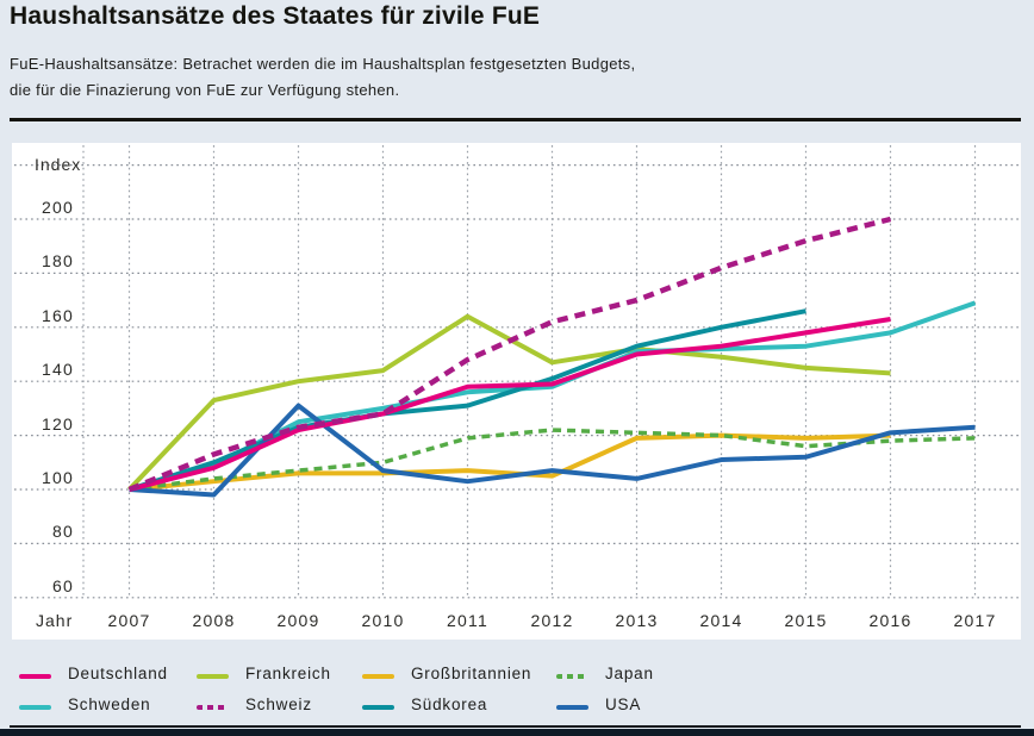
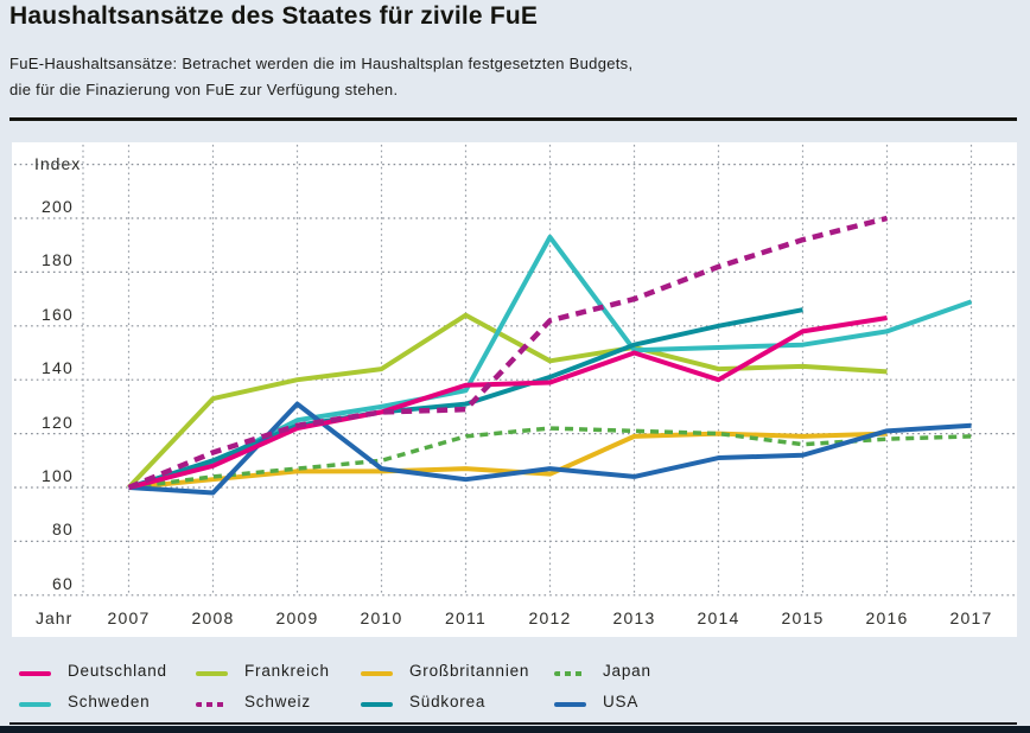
Schweiz/2011: 148 -> 129
Schweden/2012: 138 -> 193
Deutschland/2014: 153 -> 140
Frankreich/2014: 149 -> 144
